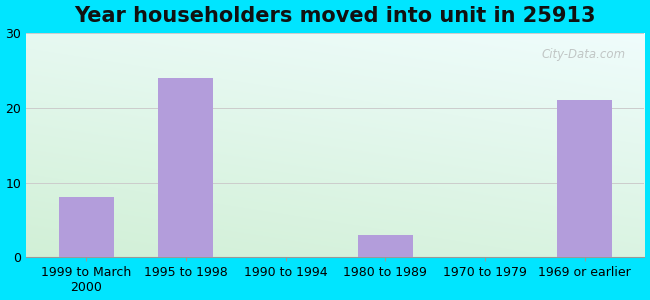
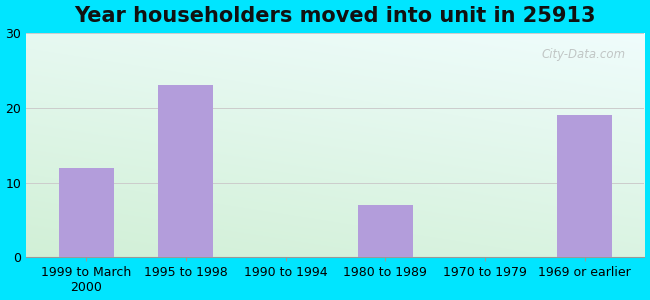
1999 to March 2000: 8 -> 12
1995 to 1998: 24 -> 23
1980 to 1989: 3 -> 7
1969 or earlier: 21 -> 19
